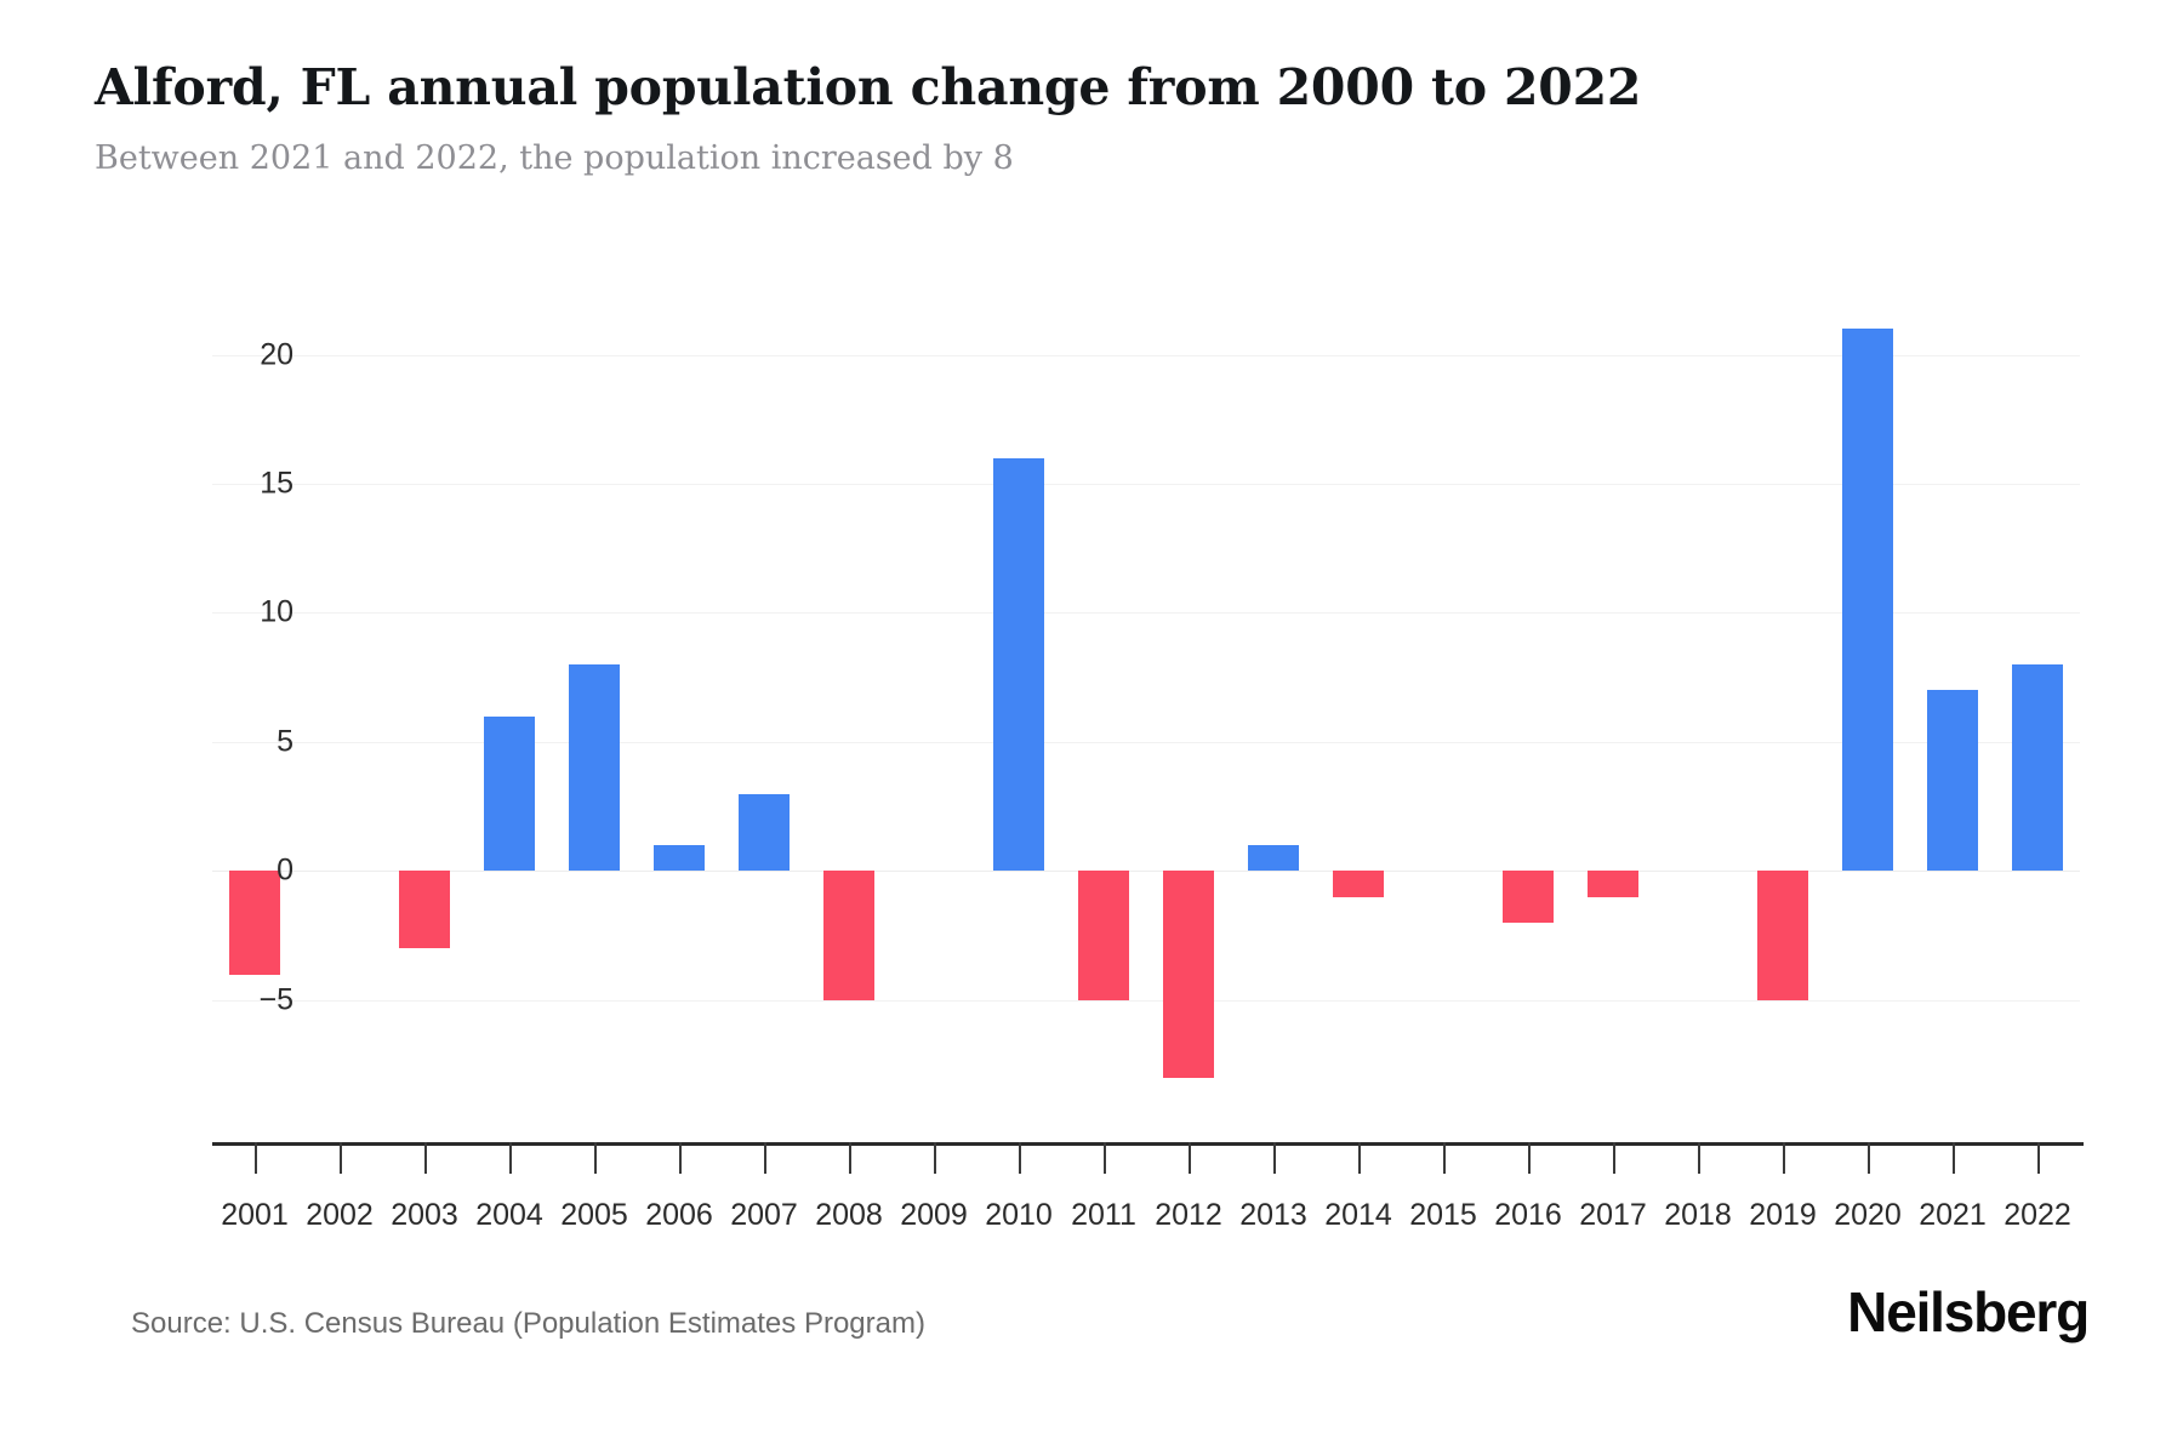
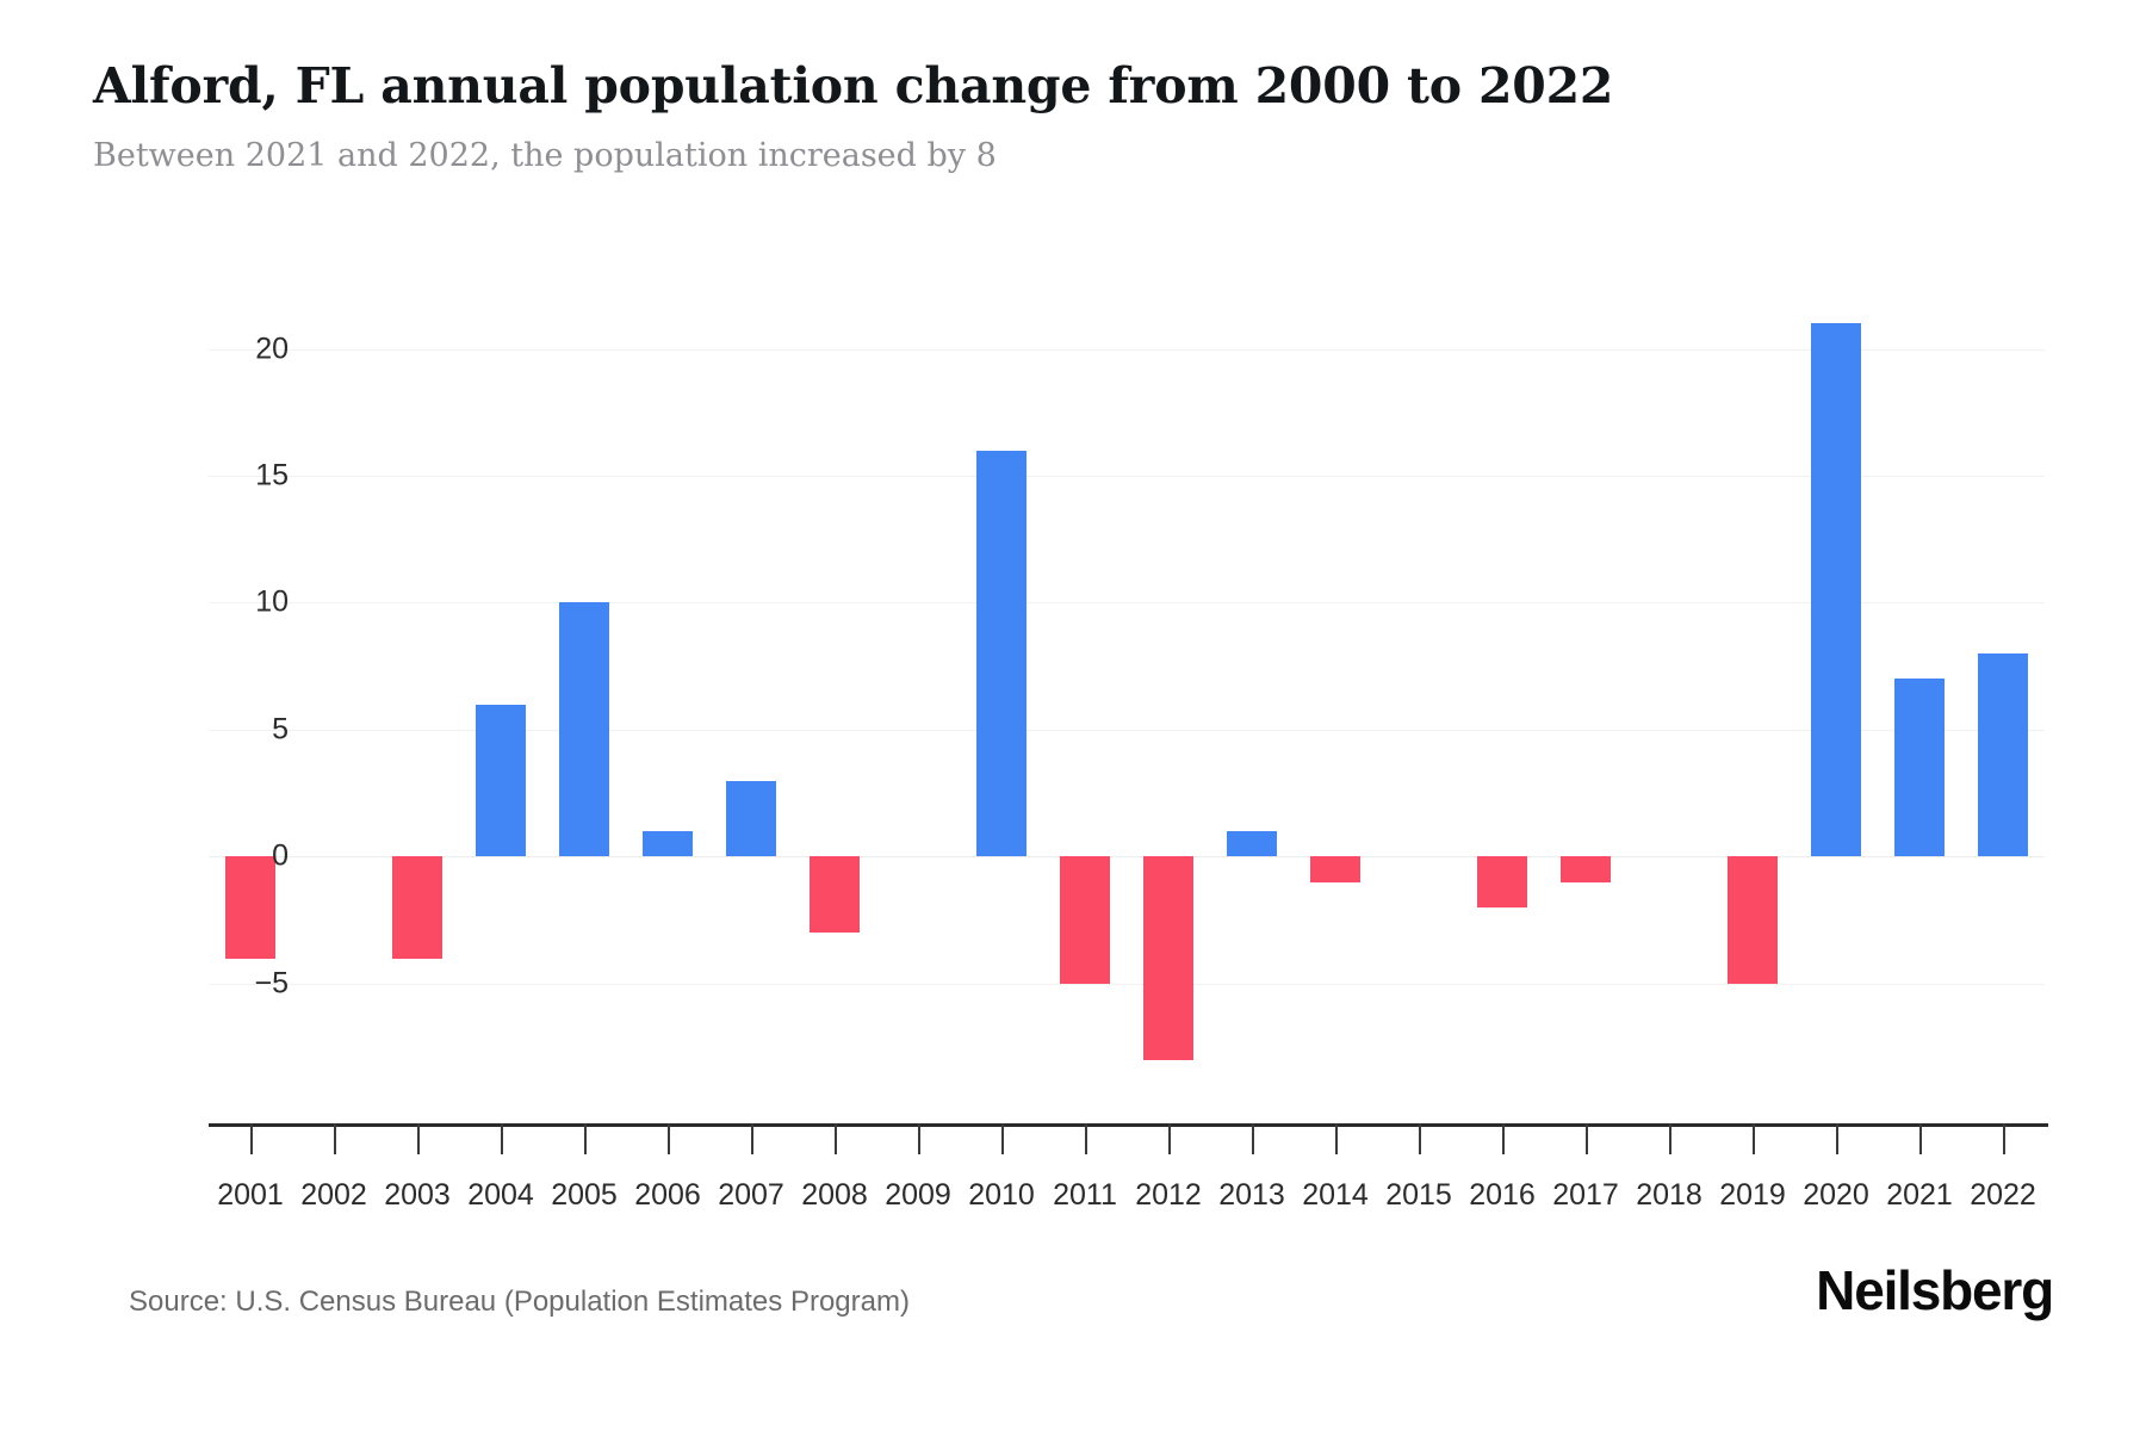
2003: -3 -> -4
2005: 8 -> 10
2008: -5 -> -3
